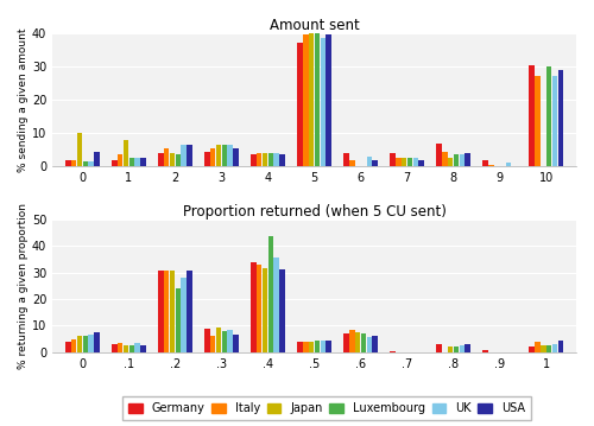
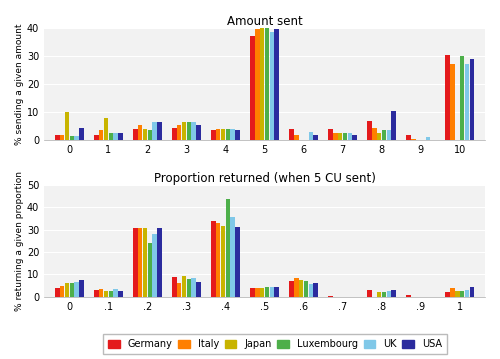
Amount sent/USA/8: 4.0 -> 10.5
